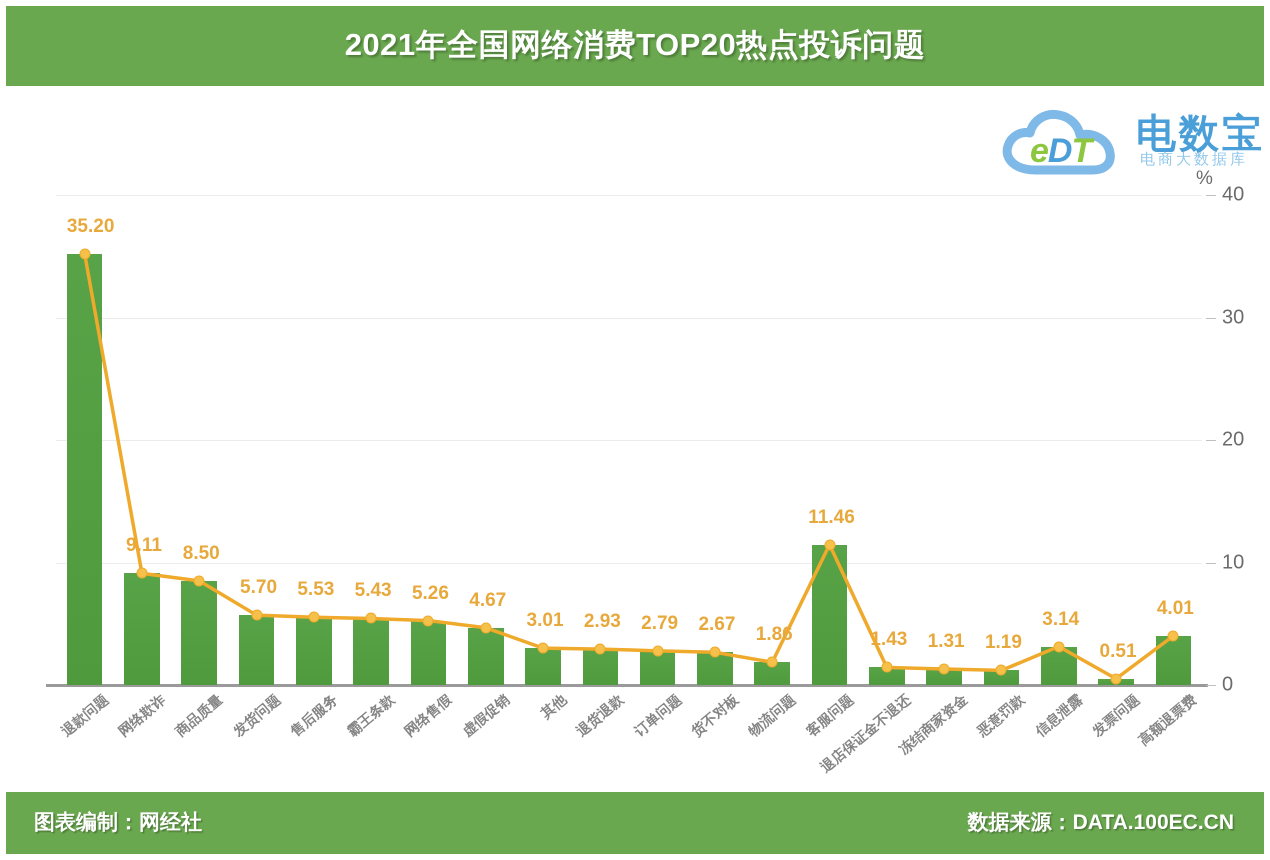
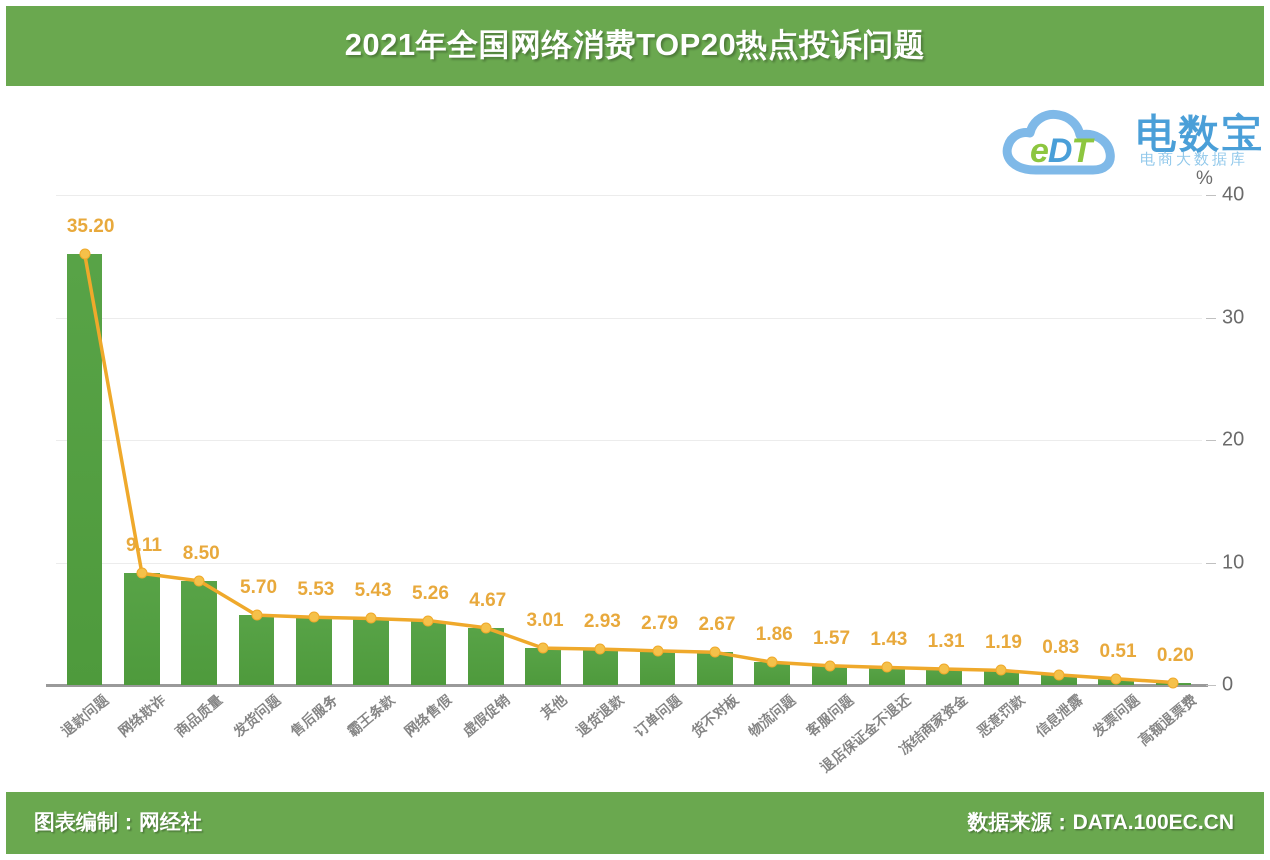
客服问题: 11.46 -> 1.57
信息泄露: 3.14 -> 0.83
高额退票费: 4.01 -> 0.20
